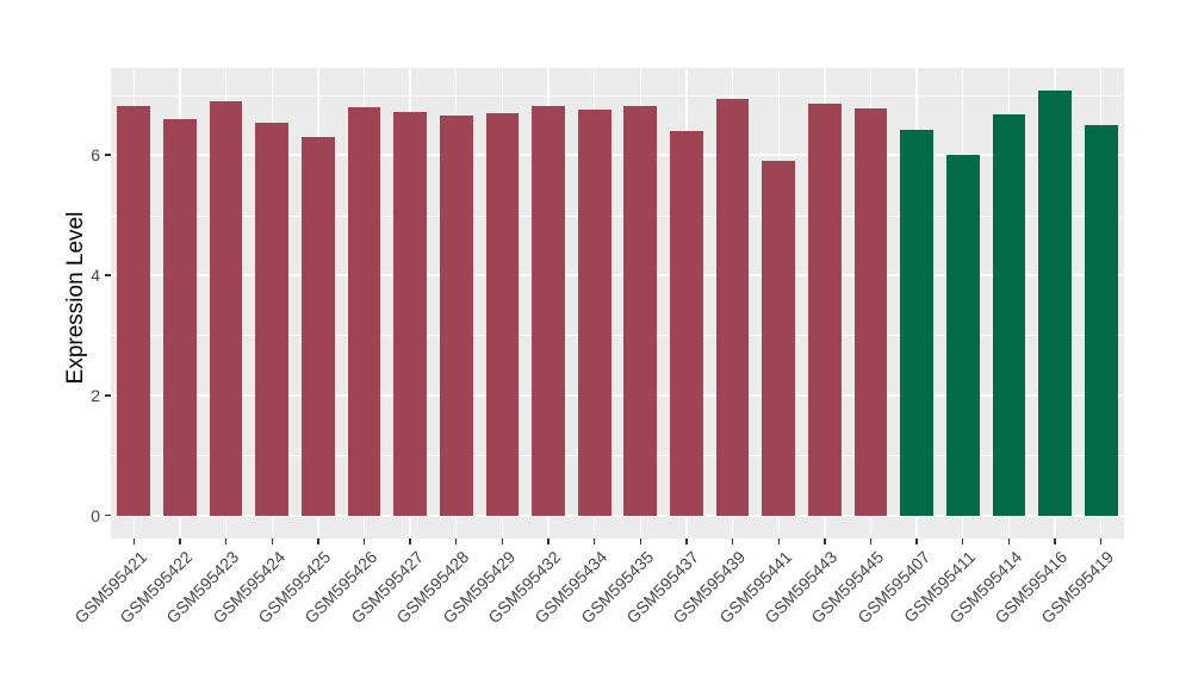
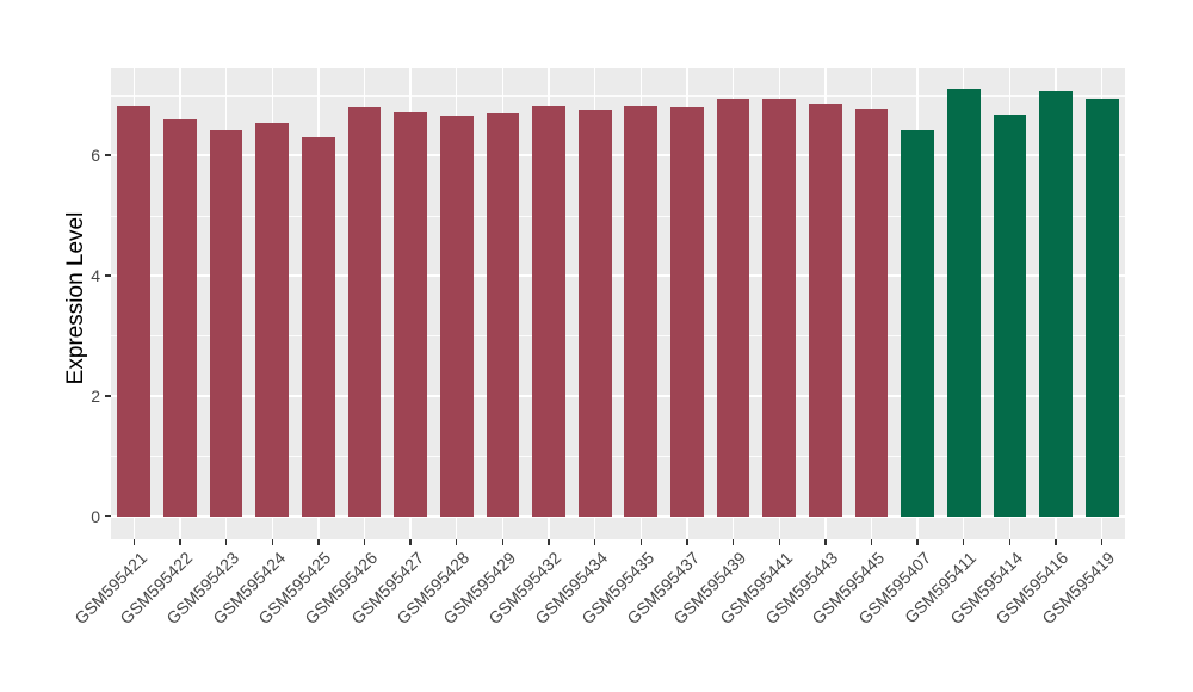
GSM595423: 6.9 -> 6.4
GSM595437: 6.4 -> 6.8
GSM595441: 5.9 -> 6.9
GSM595411: 6.0 -> 7.1
GSM595419: 6.5 -> 6.9
